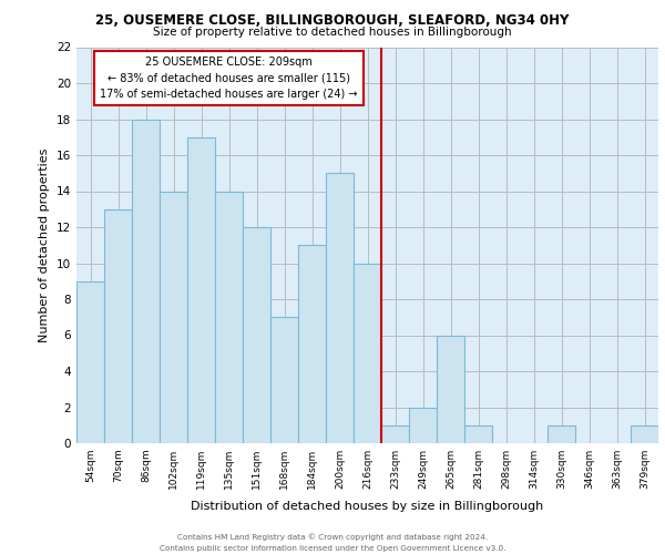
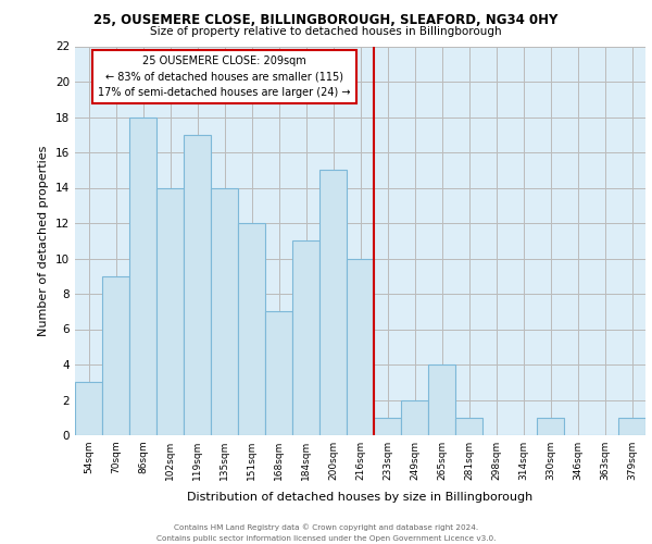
54sqm: 9 -> 3
70sqm: 13 -> 9
265sqm: 6 -> 4
